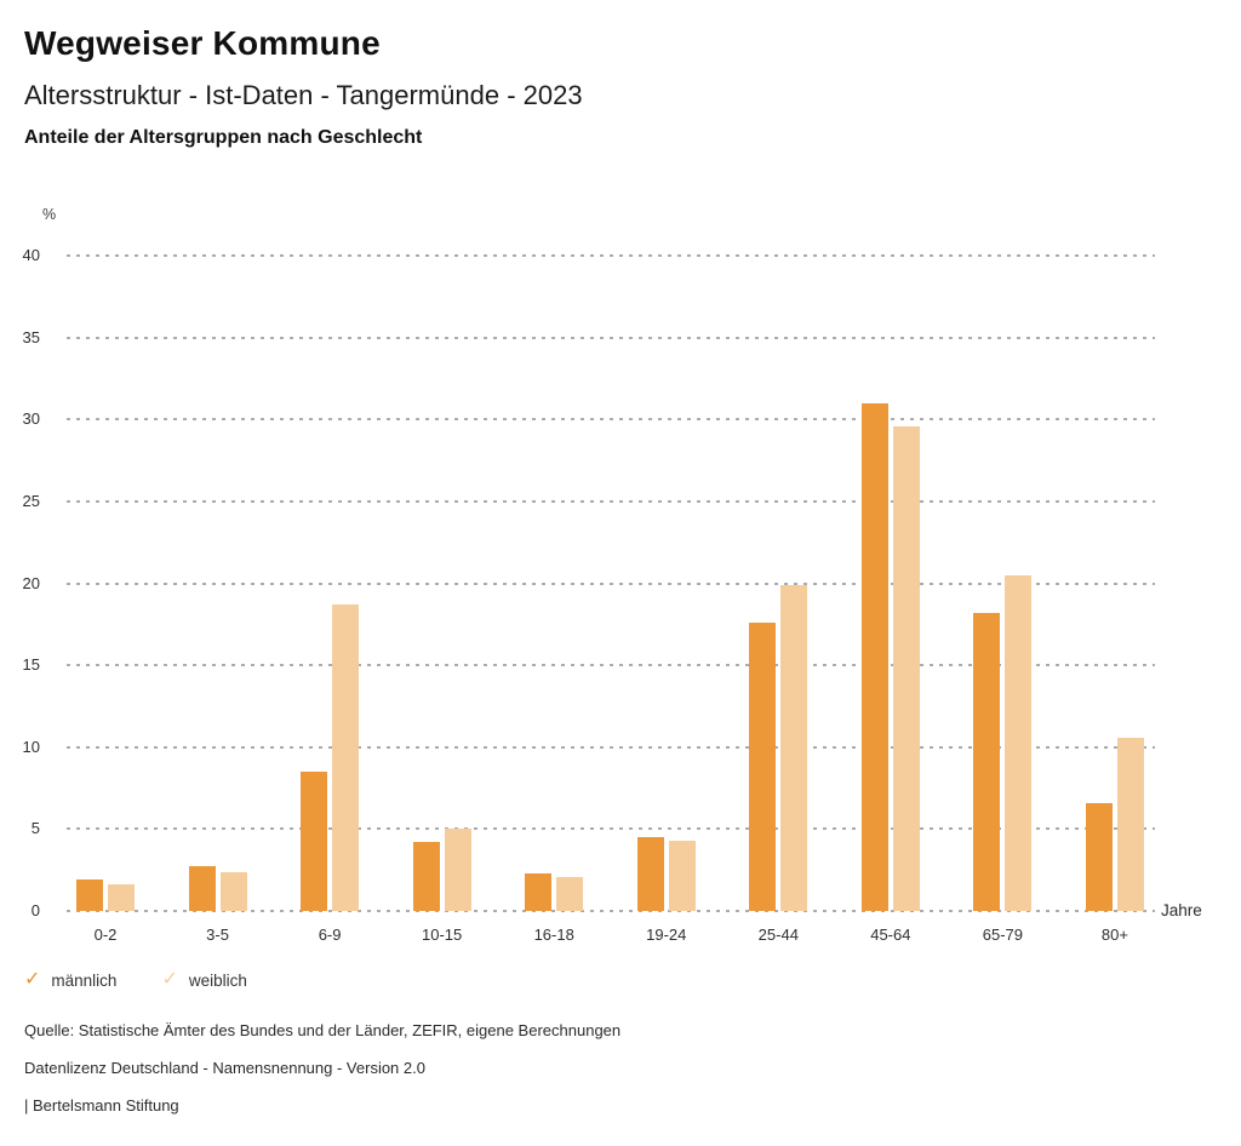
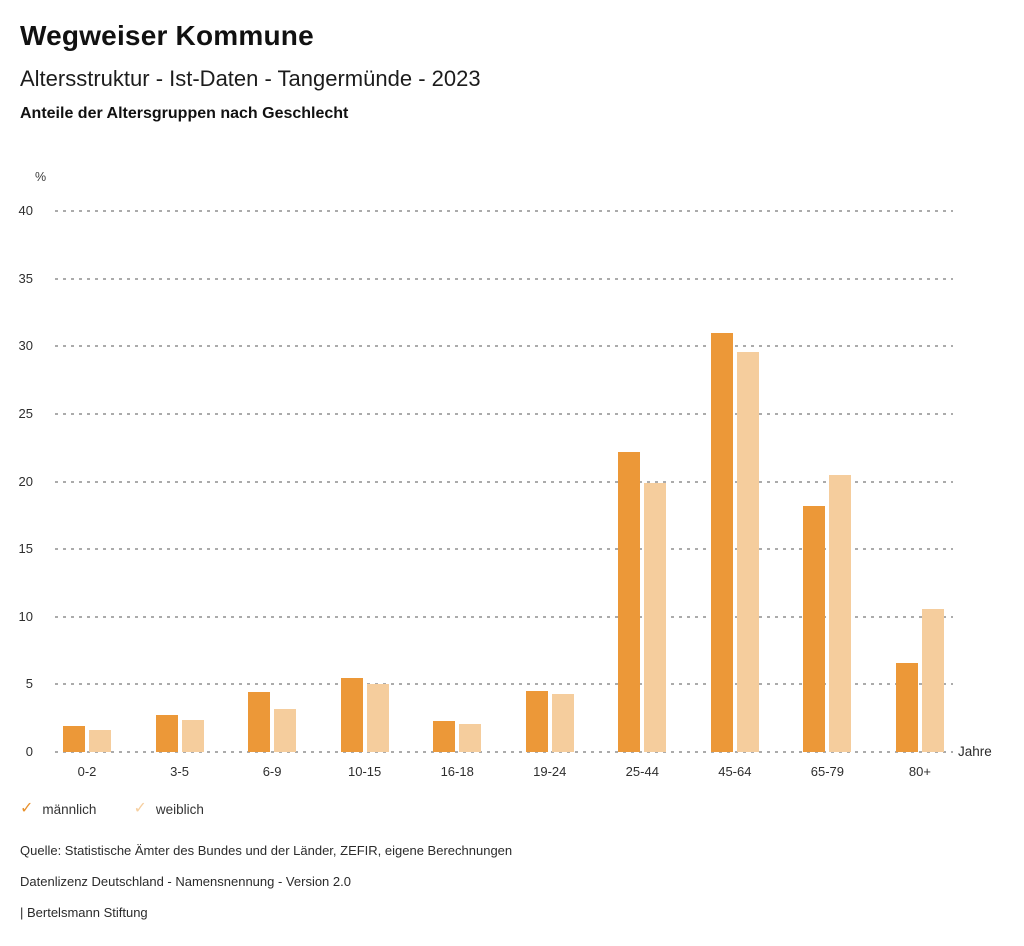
männlich/6-9: 8.5 -> 4.4
weiblich/6-9: 18.7 -> 3.2
männlich/10-15: 4.2 -> 5.5
männlich/25-44: 17.6 -> 22.2
